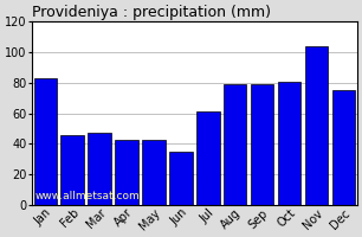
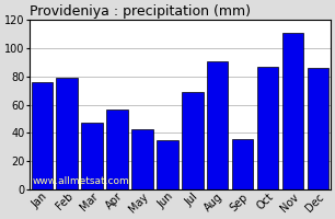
Jan: 83 -> 76
Feb: 46 -> 79
Apr: 43 -> 57
Jul: 61 -> 69
Aug: 79 -> 91
Sep: 79 -> 36
Oct: 81 -> 87
Nov: 104 -> 111
Dec: 75 -> 86
